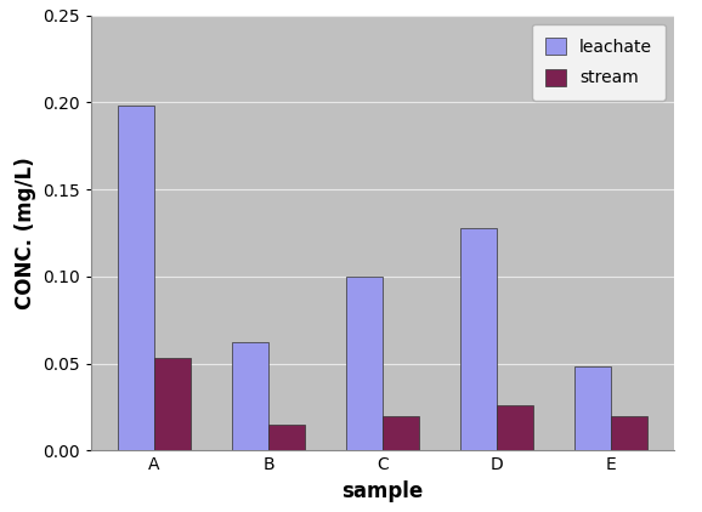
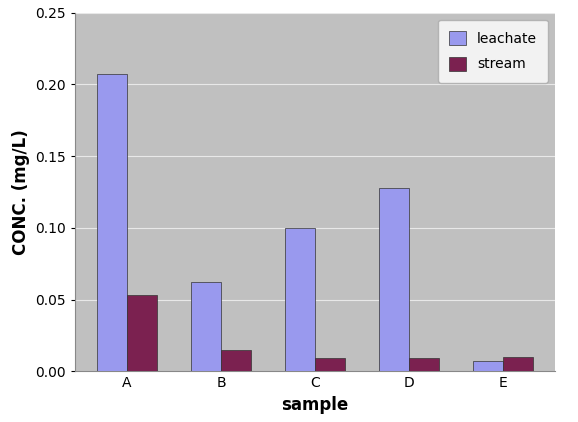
leachate/A: 0.198 -> 0.207
stream/C: 0.020 -> 0.009
stream/D: 0.026 -> 0.009
leachate/E: 0.048 -> 0.007
stream/E: 0.020 -> 0.010
